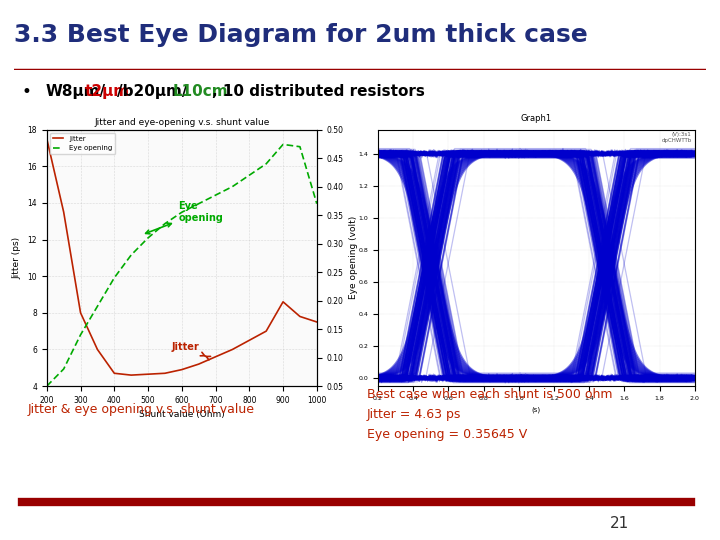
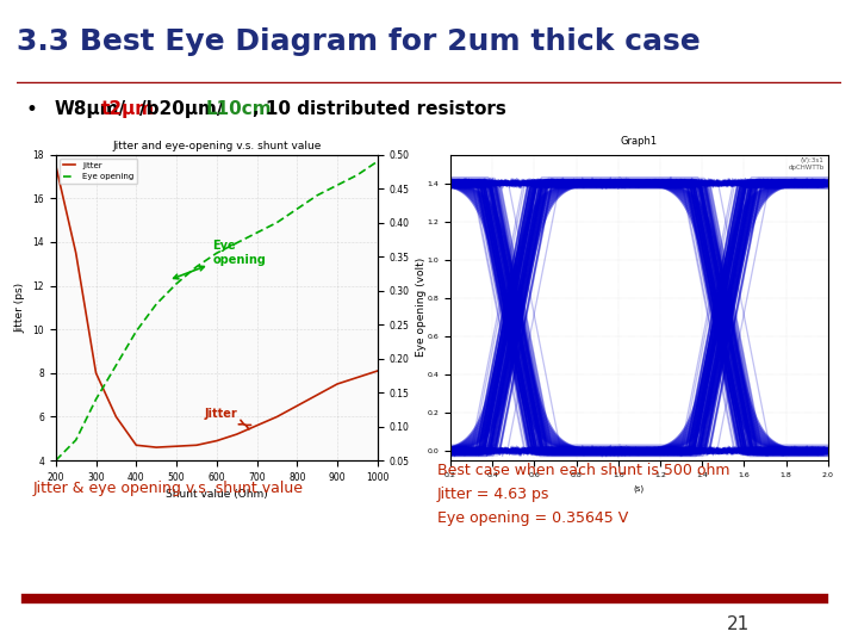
Jitter and eye-opening v.s. shunt value/Jitter/900: 8.6 -> 7.5
Jitter and eye-opening v.s. shunt value/Eye opening/900: 0.474 -> 0.455
Jitter and eye-opening v.s. shunt value/Jitter/1000: 7.5 -> 8.1
Jitter and eye-opening v.s. shunt value/Eye opening/1000: 0.370 -> 0.490
